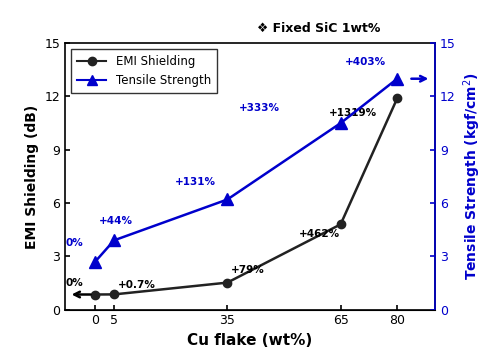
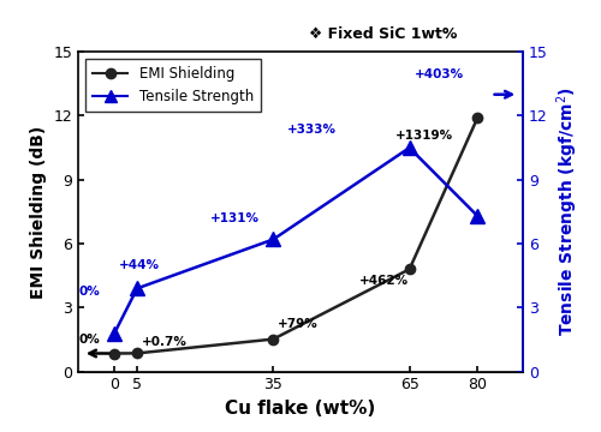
Tensile Strength/0: 2.7 -> 1.8
Tensile Strength/80: 13.0 -> 7.3
